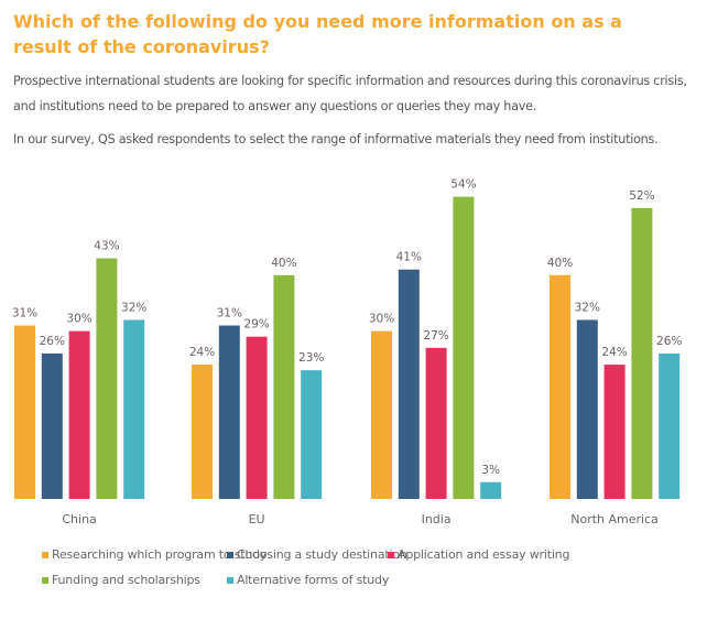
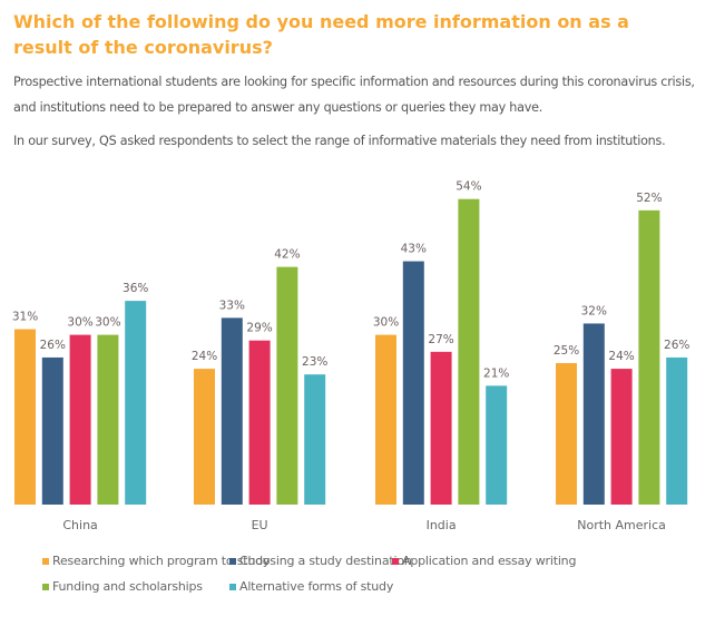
Funding and scholarships/China: 43% -> 30%
Alternative forms of study/China: 32% -> 36%
Choosing a study destination/EU: 31% -> 33%
Funding and scholarships/EU: 40% -> 42%
Choosing a study destination/India: 41% -> 43%
Alternative forms of study/India: 3% -> 21%
Researching which program to study/North America: 40% -> 25%
